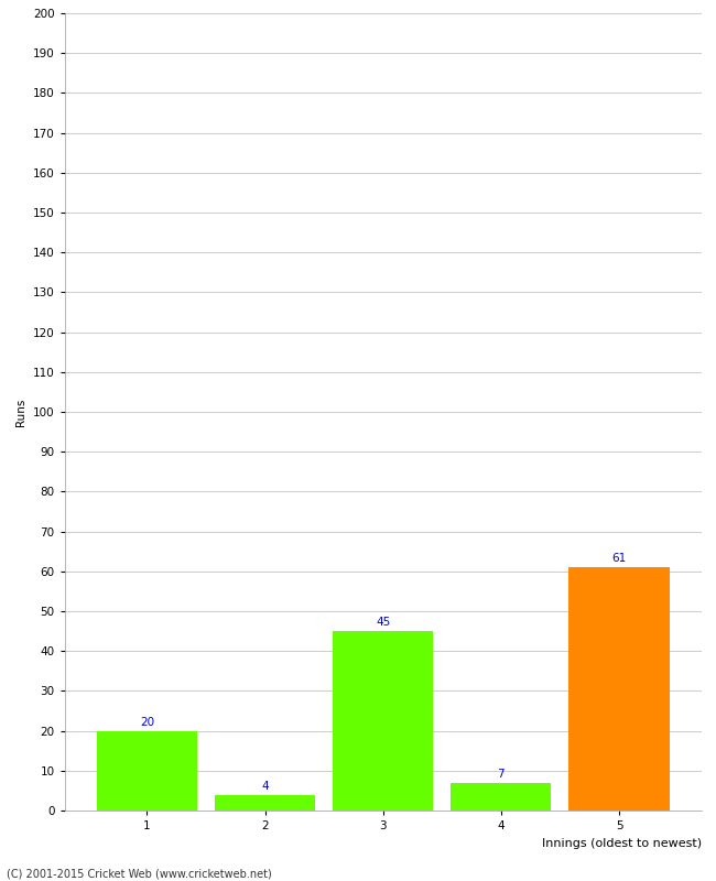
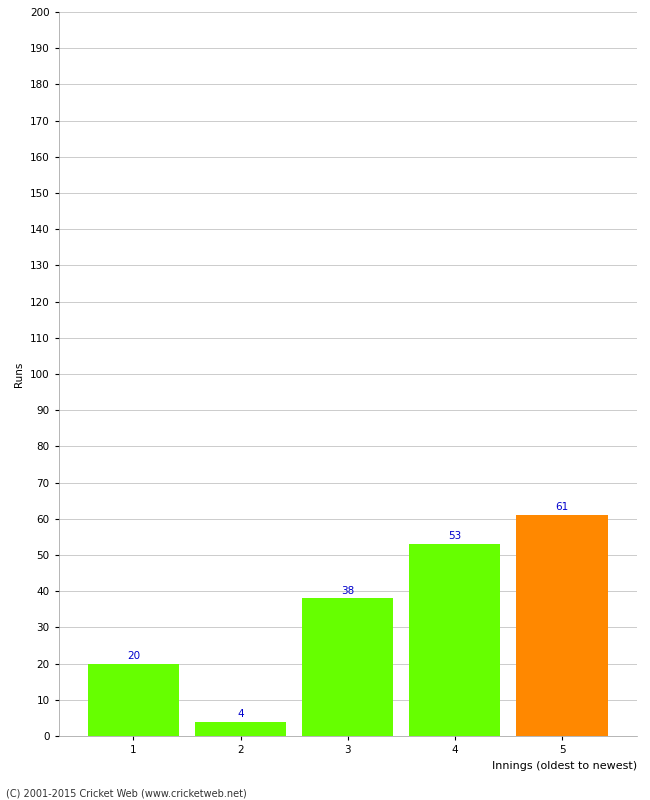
3: 45 -> 38
4: 7 -> 53
